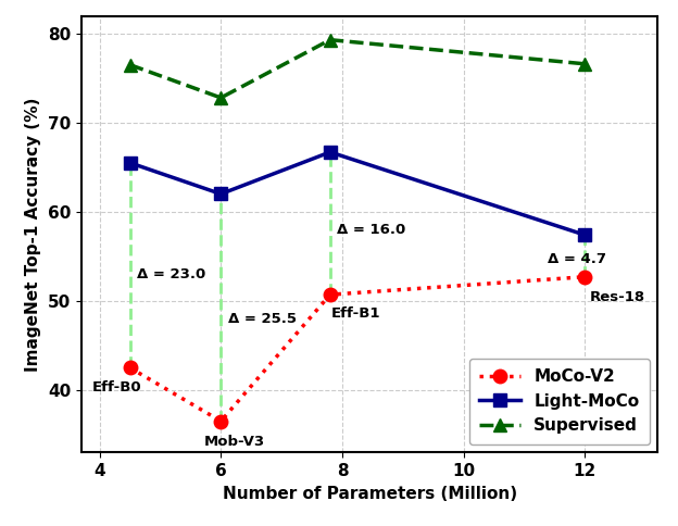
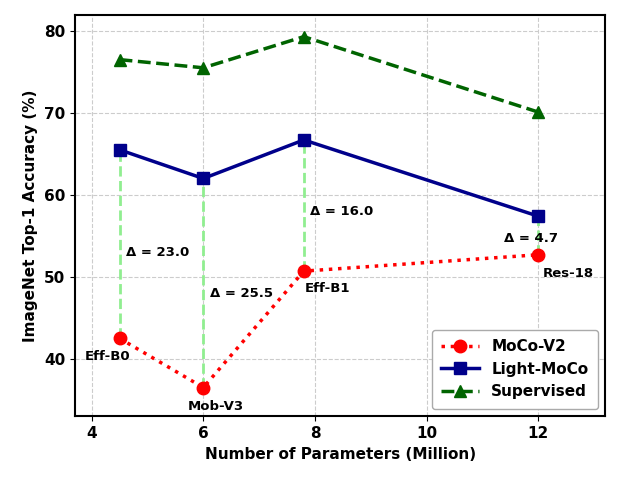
Supervised/6: 72.8 -> 75.5
Supervised/12: 76.6 -> 70.1
